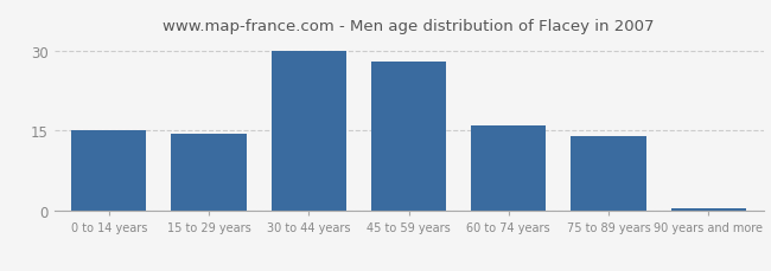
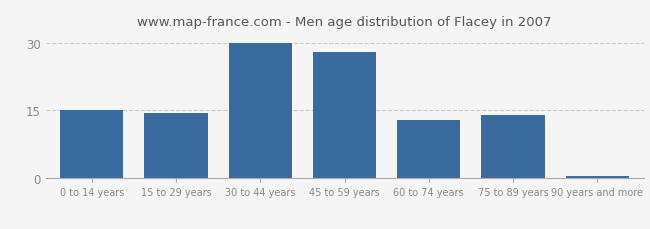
60 to 74 years: 16.0 -> 13.0
